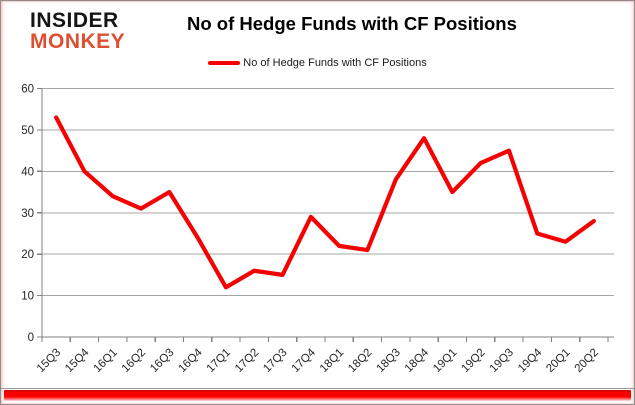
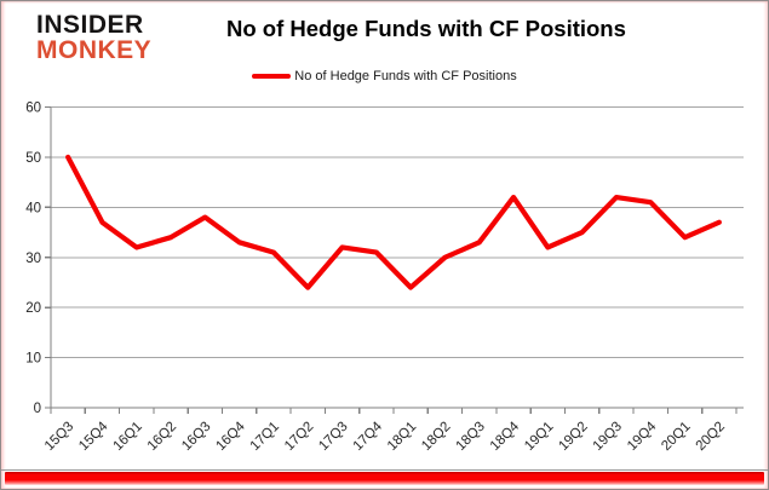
15Q3: 53 -> 50
15Q4: 40 -> 37
16Q1: 34 -> 32
16Q2: 31 -> 34
16Q3: 35 -> 38
16Q4: 24 -> 33
17Q1: 12 -> 31
17Q2: 16 -> 24
17Q3: 15 -> 32
17Q4: 29 -> 31
18Q1: 22 -> 24
18Q2: 21 -> 30
18Q3: 38 -> 33
18Q4: 48 -> 42
19Q1: 35 -> 32
19Q2: 42 -> 35
19Q3: 45 -> 42
19Q4: 25 -> 41
20Q1: 23 -> 34
20Q2: 28 -> 37
